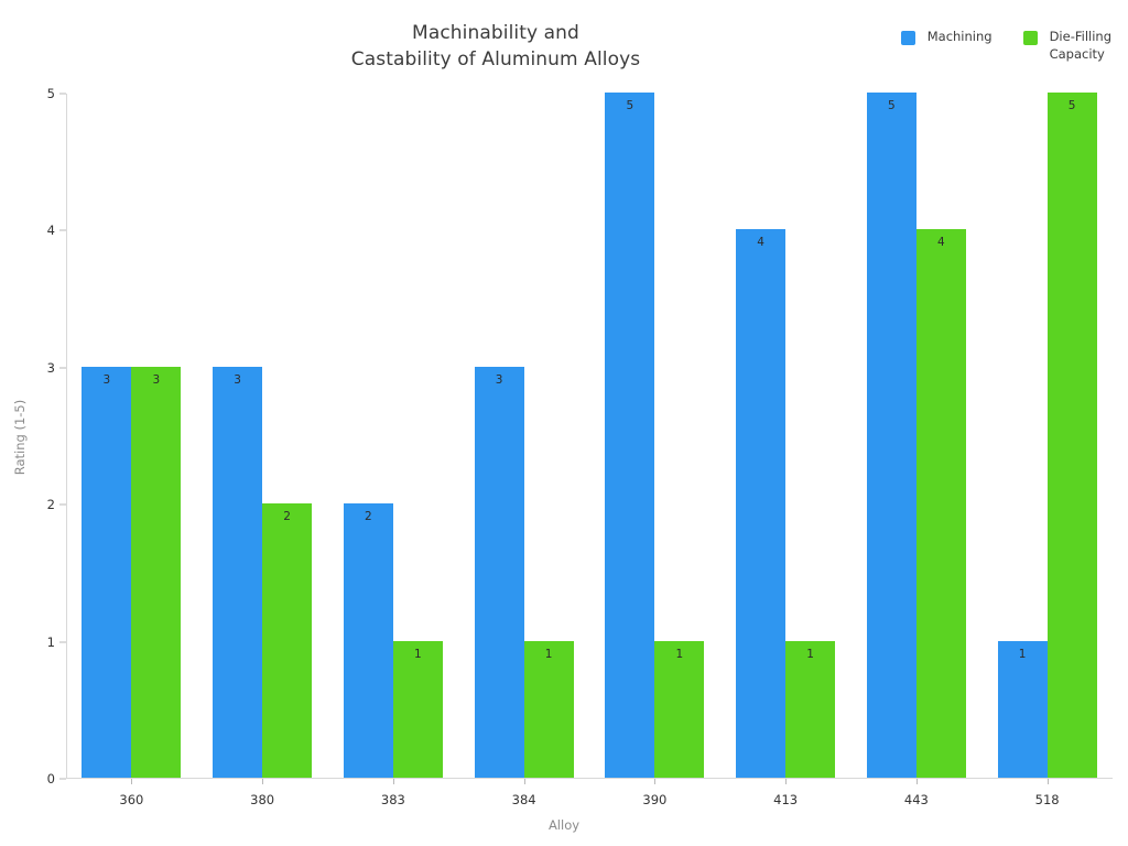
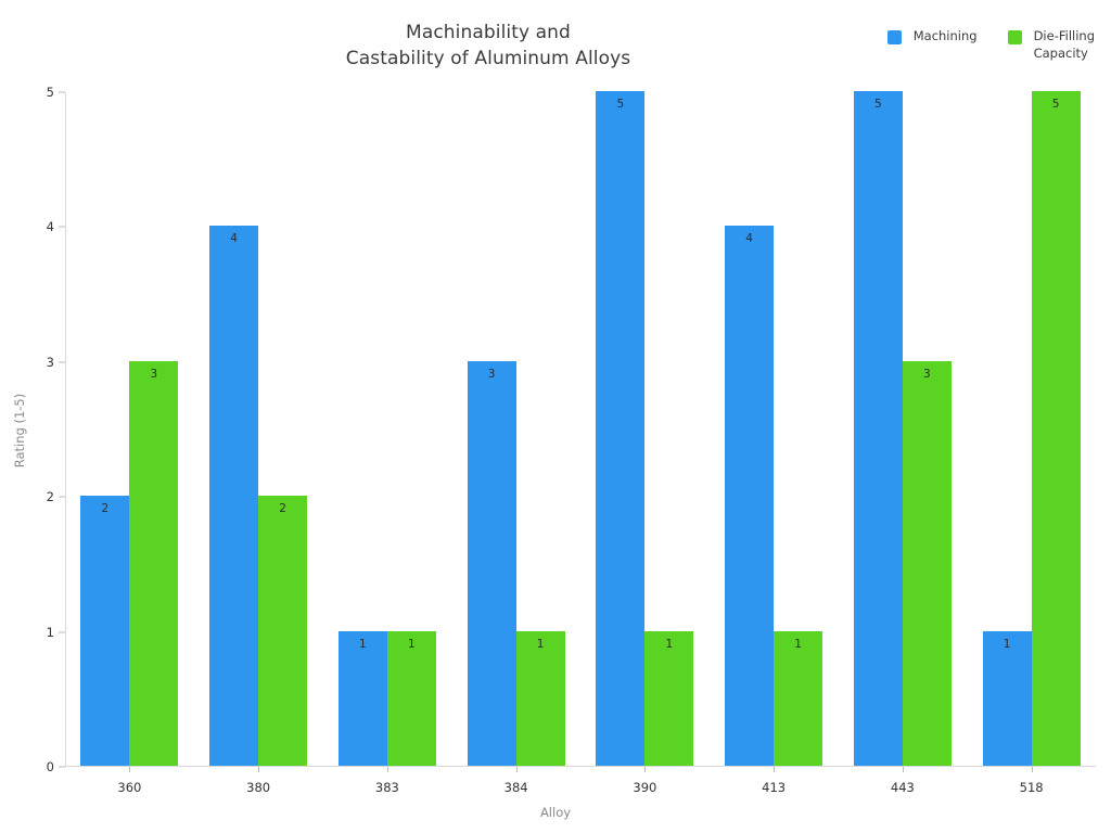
Machining/360: 3 -> 2
Machining/380: 3 -> 4
Machining/383: 2 -> 1
Die-Filling Capacity/443: 4 -> 3
